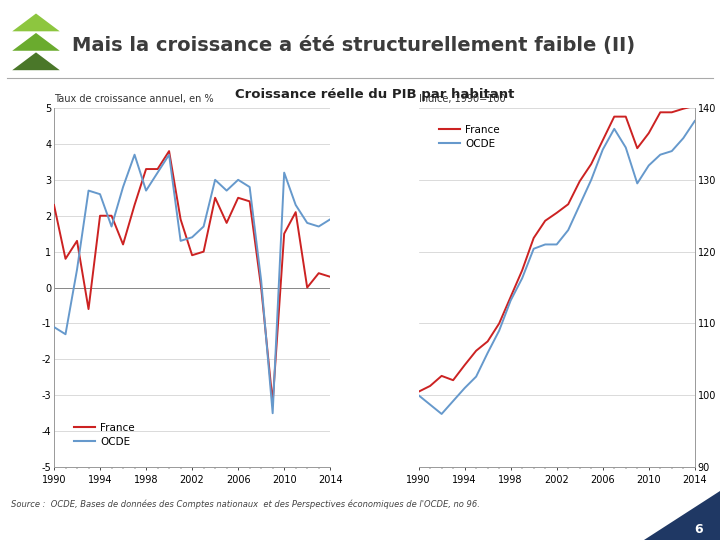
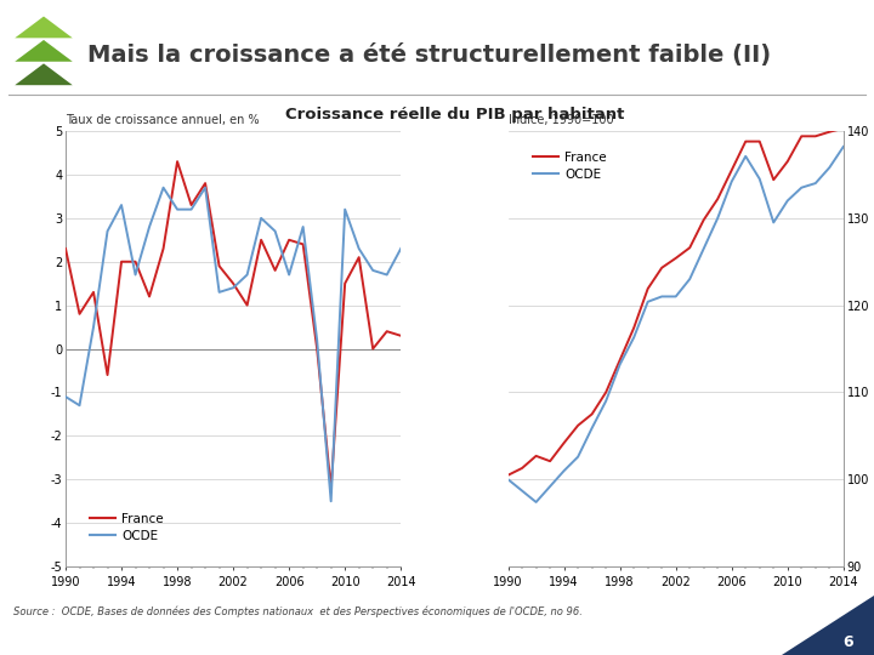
Taux de croissance annuel, en %/OCDE/1994: 2.6 -> 3.3
Taux de croissance annuel, en %/France/1998: 3.3 -> 4.3
Taux de croissance annuel, en %/OCDE/1998: 2.7 -> 3.2
Taux de croissance annuel, en %/France/2002: 0.9 -> 1.5
Taux de croissance annuel, en %/OCDE/2006: 3.0 -> 1.7
Taux de croissance annuel, en %/OCDE/2014: 1.9 -> 2.3
